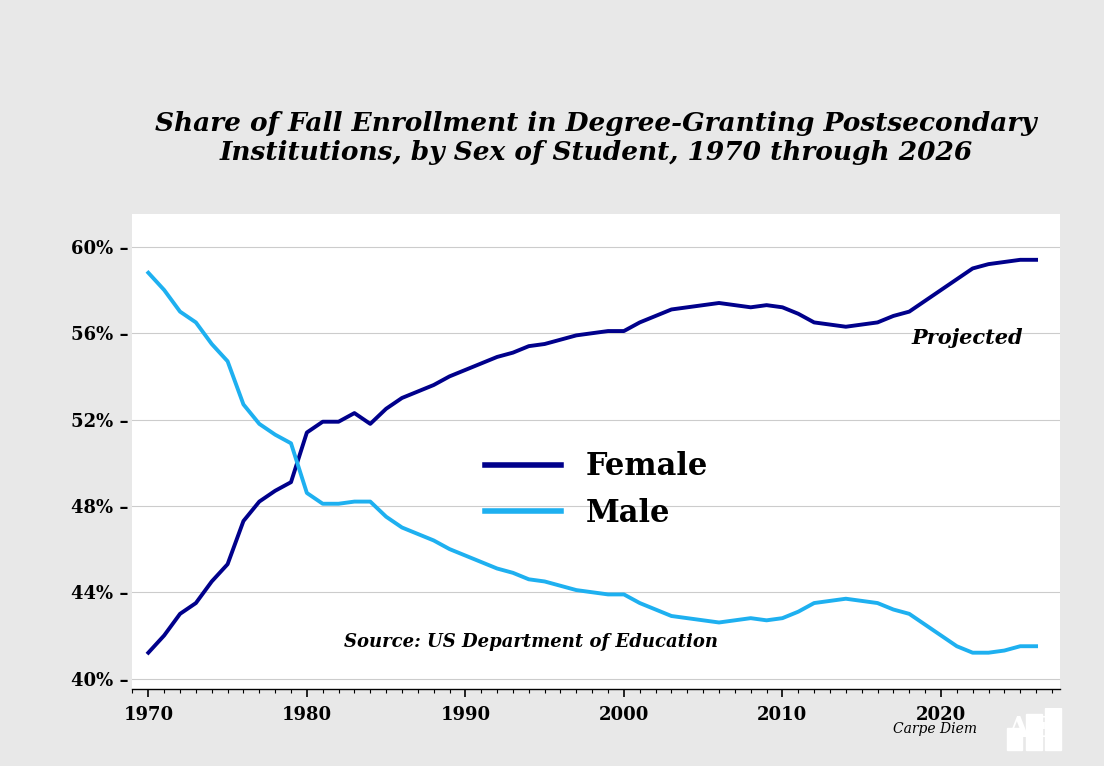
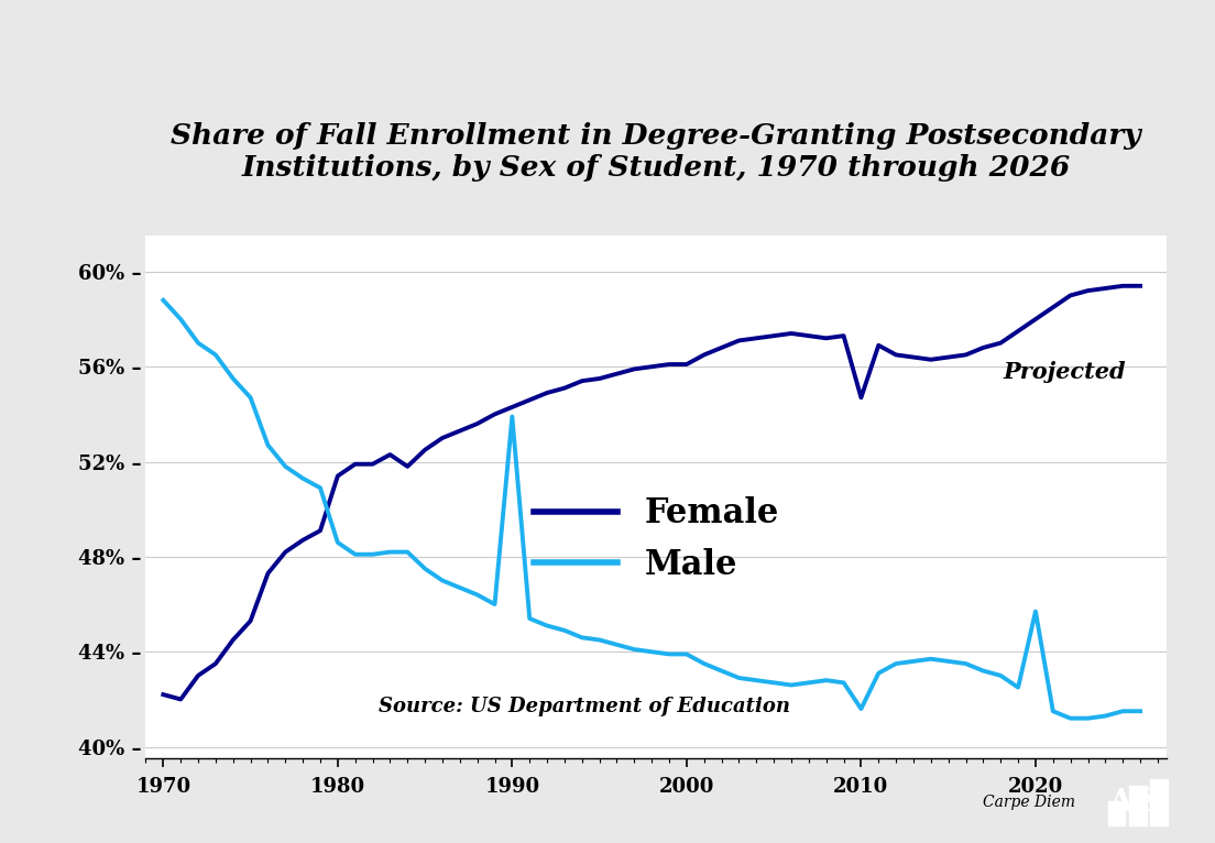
Female/1970: 41.2% – -> 42.2% –
Male/1990: 45.7% – -> 53.9% –
Female/2010: 57.2% – -> 54.7% –
Male/2010: 42.8% – -> 41.6% –
Male/2020: 42.0% – -> 45.7% –
